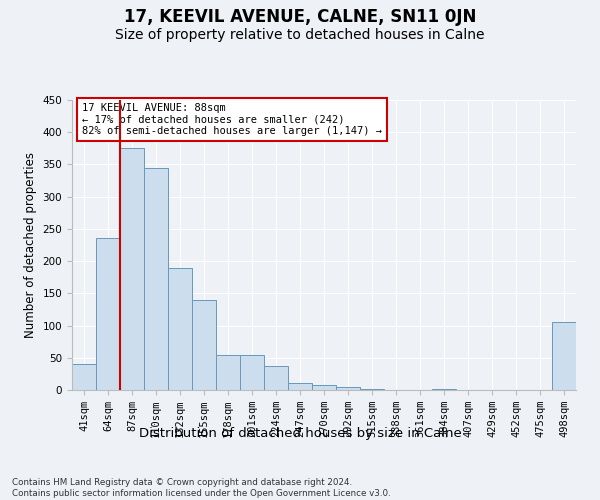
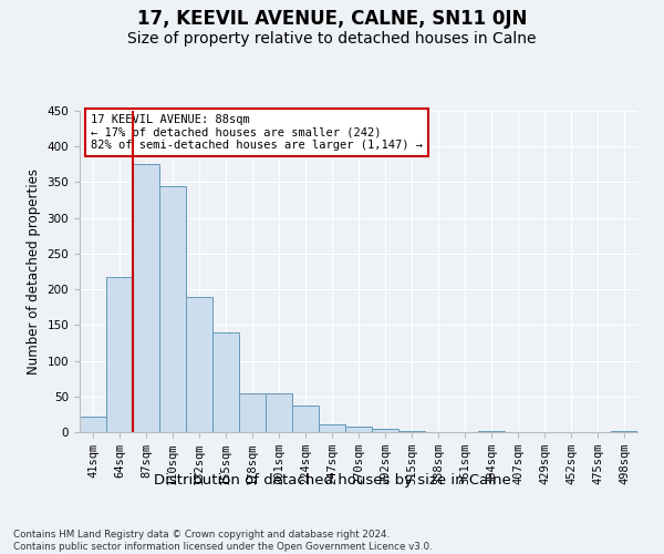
41sqm: 40 -> 22
64sqm: 236 -> 218
498sqm: 106 -> 1
